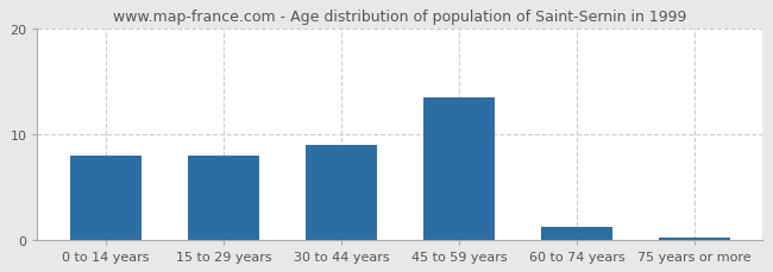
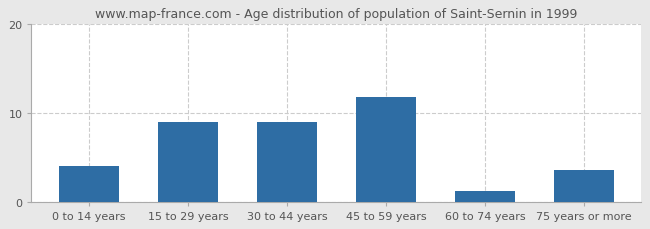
0 to 14 years: 8.0 -> 4.0
15 to 29 years: 8.0 -> 9.0
45 to 59 years: 13.5 -> 11.8
75 years or more: 0.1 -> 3.6
